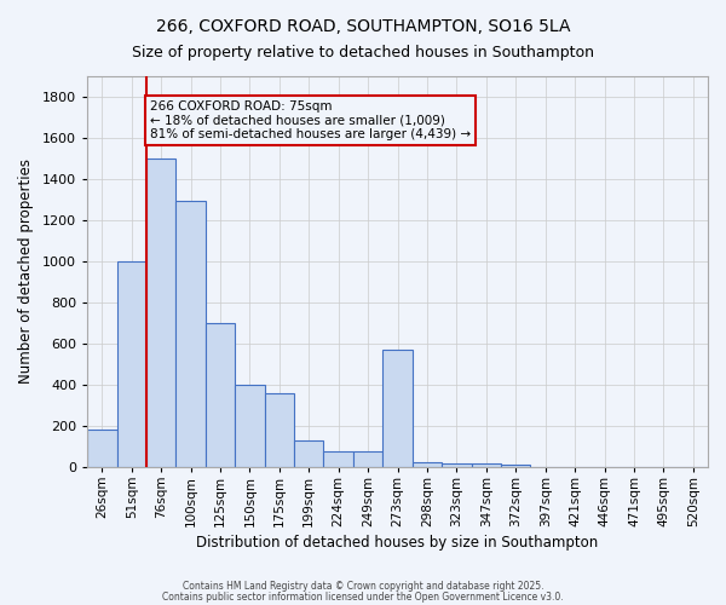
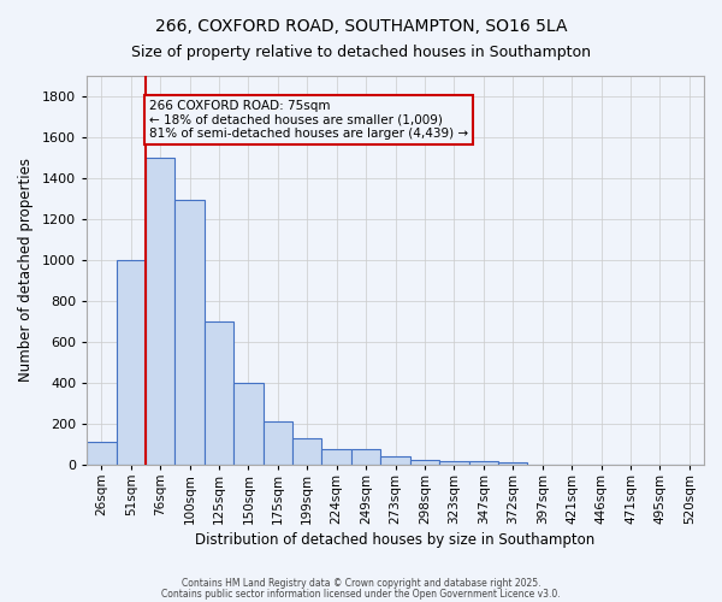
26sqm: 180 -> 110
175sqm: 360 -> 210
273sqm: 570 -> 40
